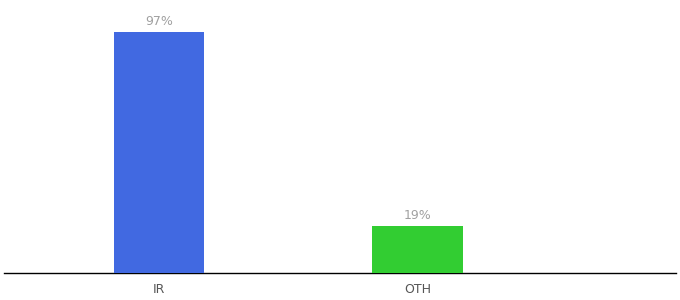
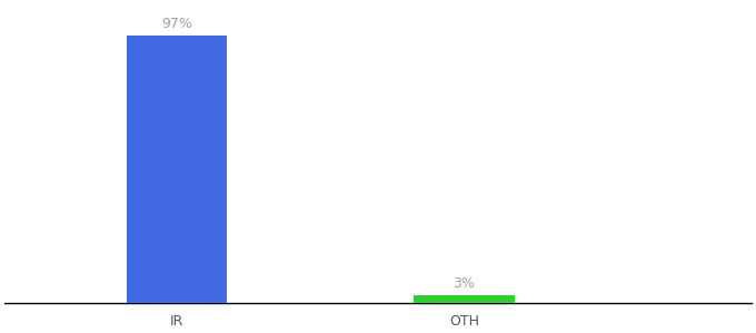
OTH: 19% -> 3%
